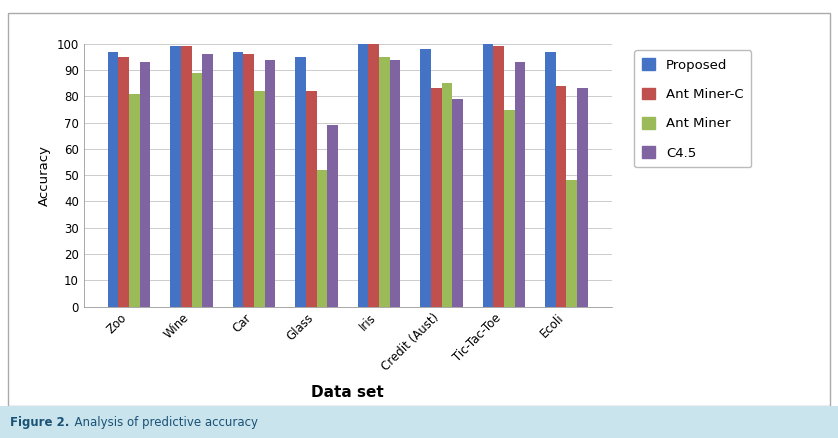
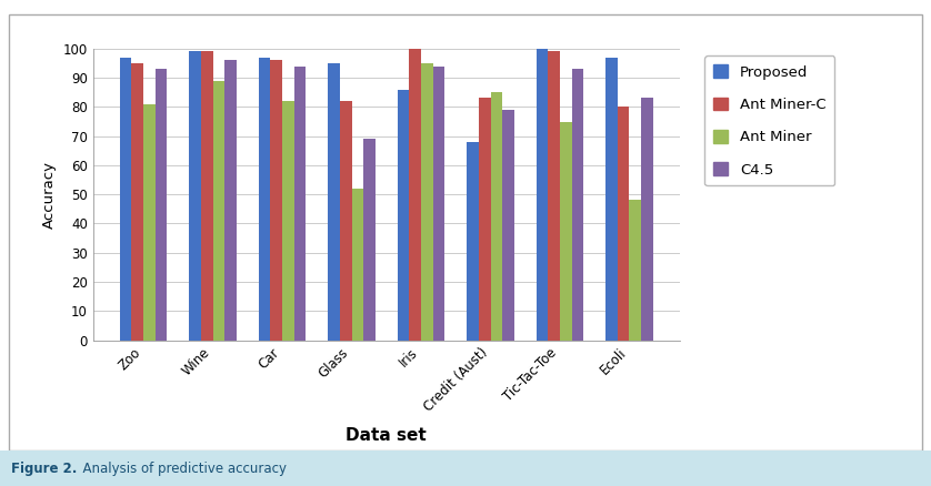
Proposed/Iris: 100 -> 86
Proposed/Credit (Aust): 98 -> 68
Ant Miner-C/Ecoli: 84 -> 80
